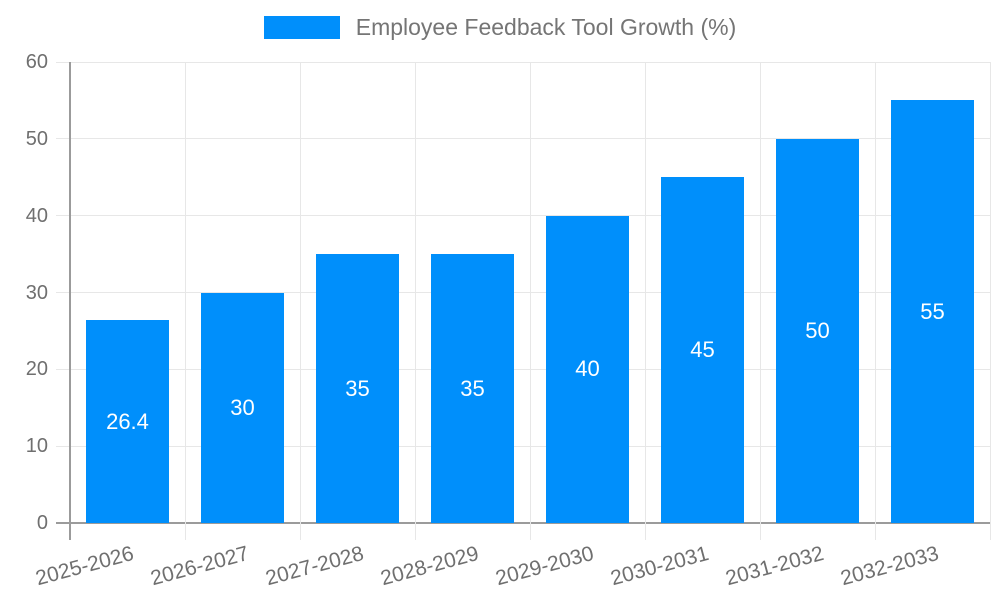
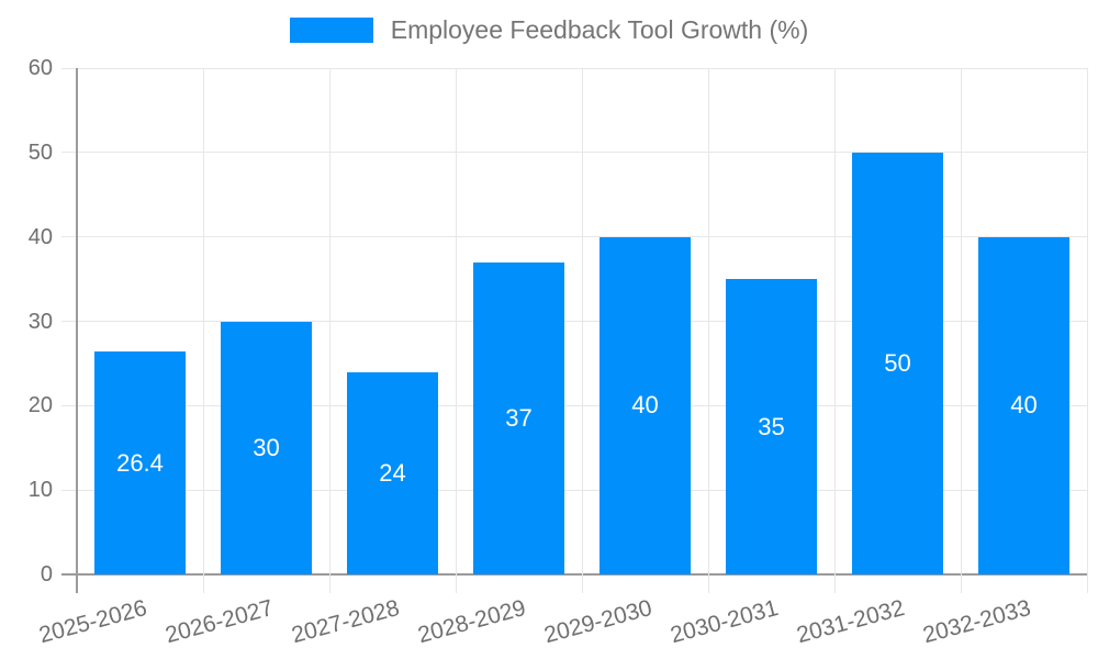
2027-2028: 35 -> 24
2028-2029: 35 -> 37
2030-2031: 45 -> 35
2032-2033: 55 -> 40
